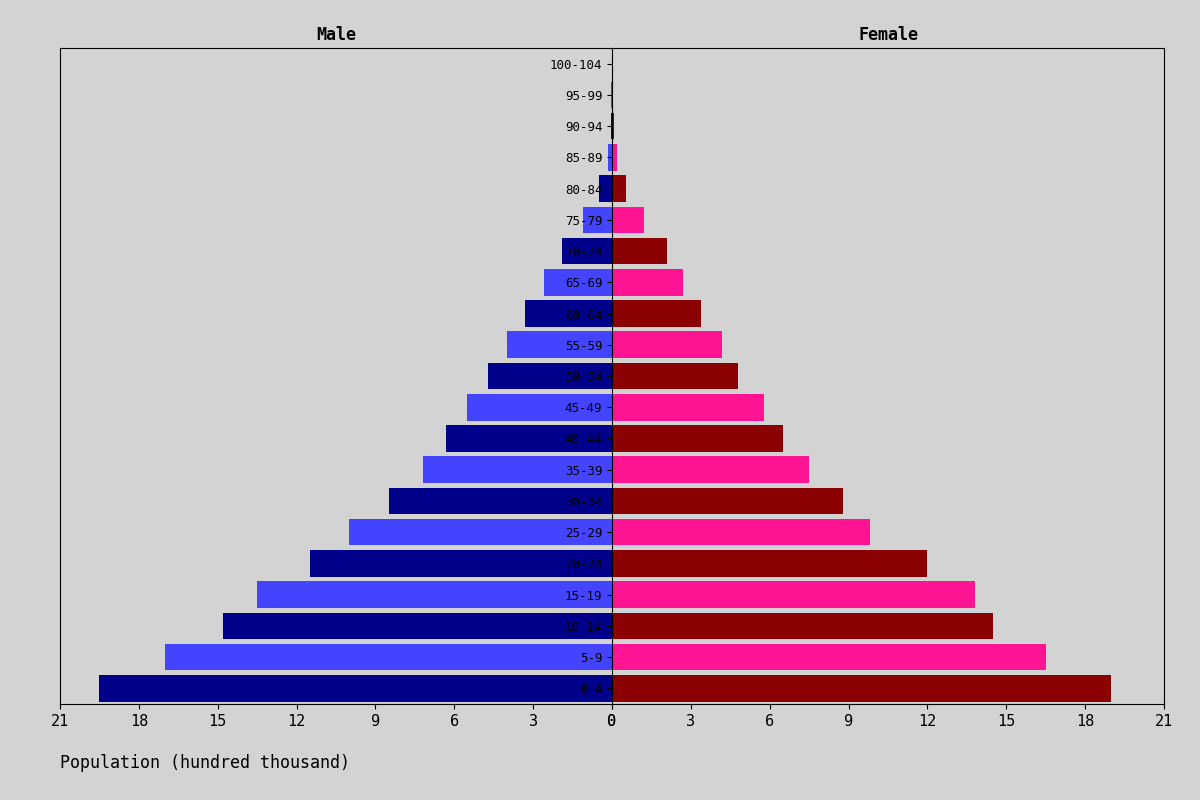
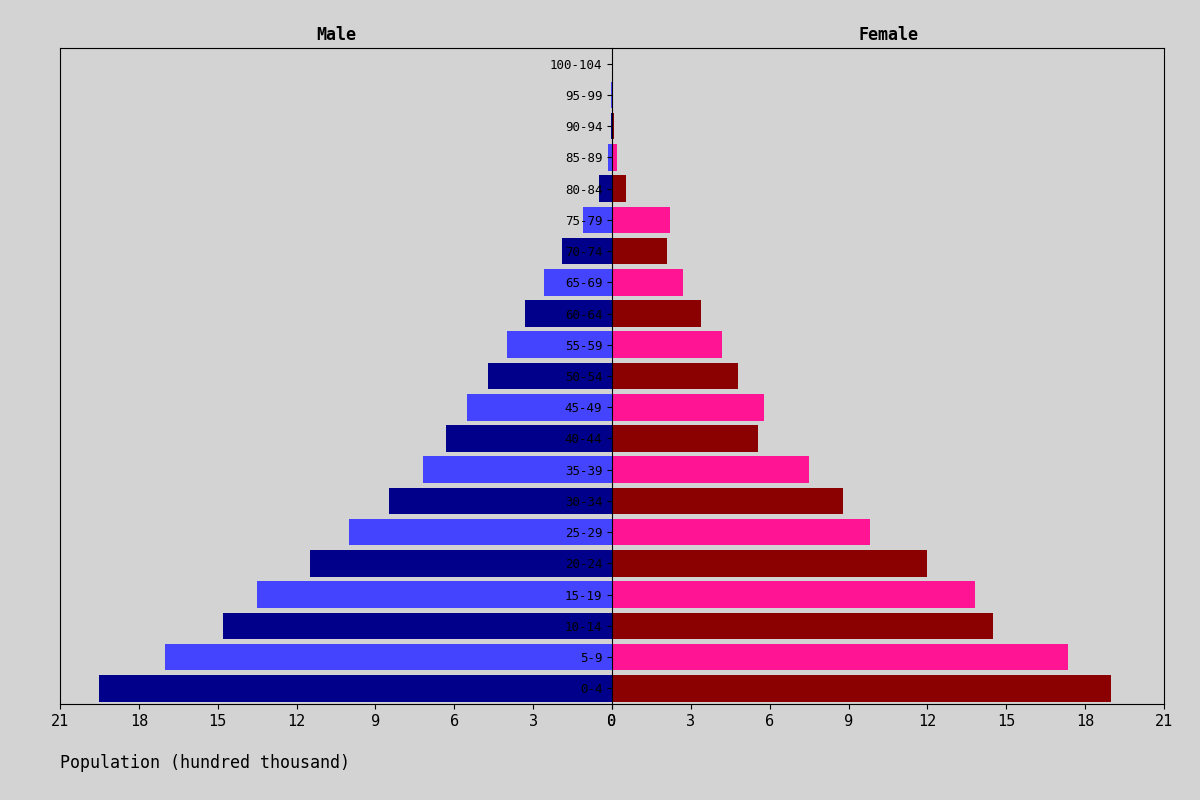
Female/75-79: 1.20 -> 2.20
Female/40-44: 6.50 -> 5.55
Female/5-9: 16.50 -> 17.35
